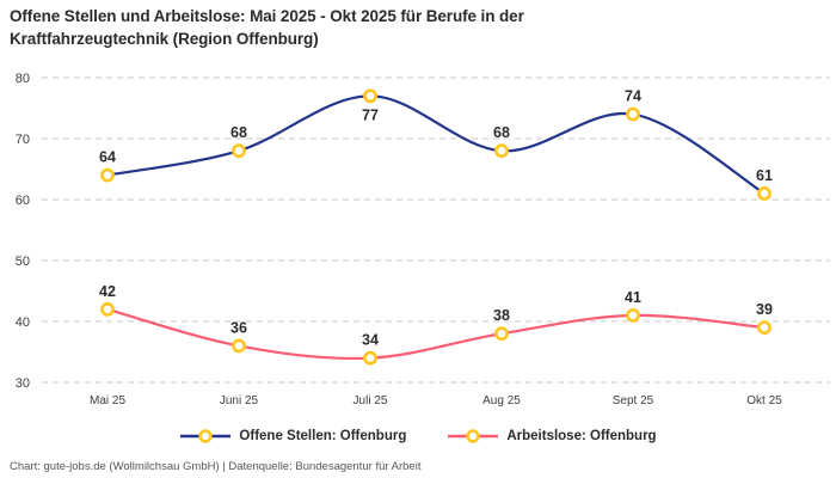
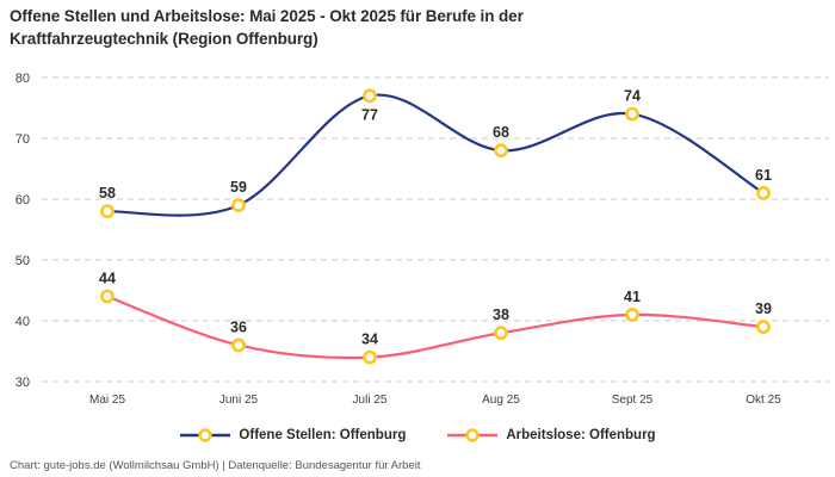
Offene Stellen: Offenburg/Mai 25: 64 -> 58
Arbeitslose: Offenburg/Mai 25: 42 -> 44
Offene Stellen: Offenburg/Juni 25: 68 -> 59
